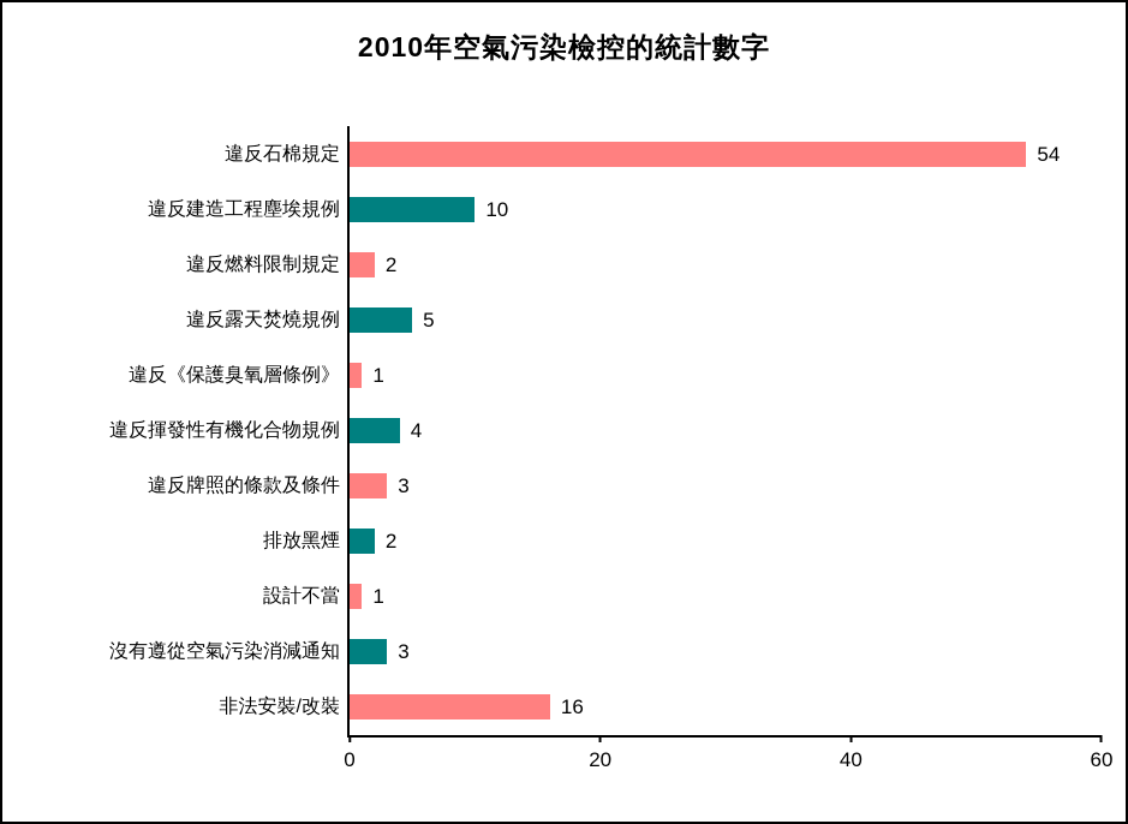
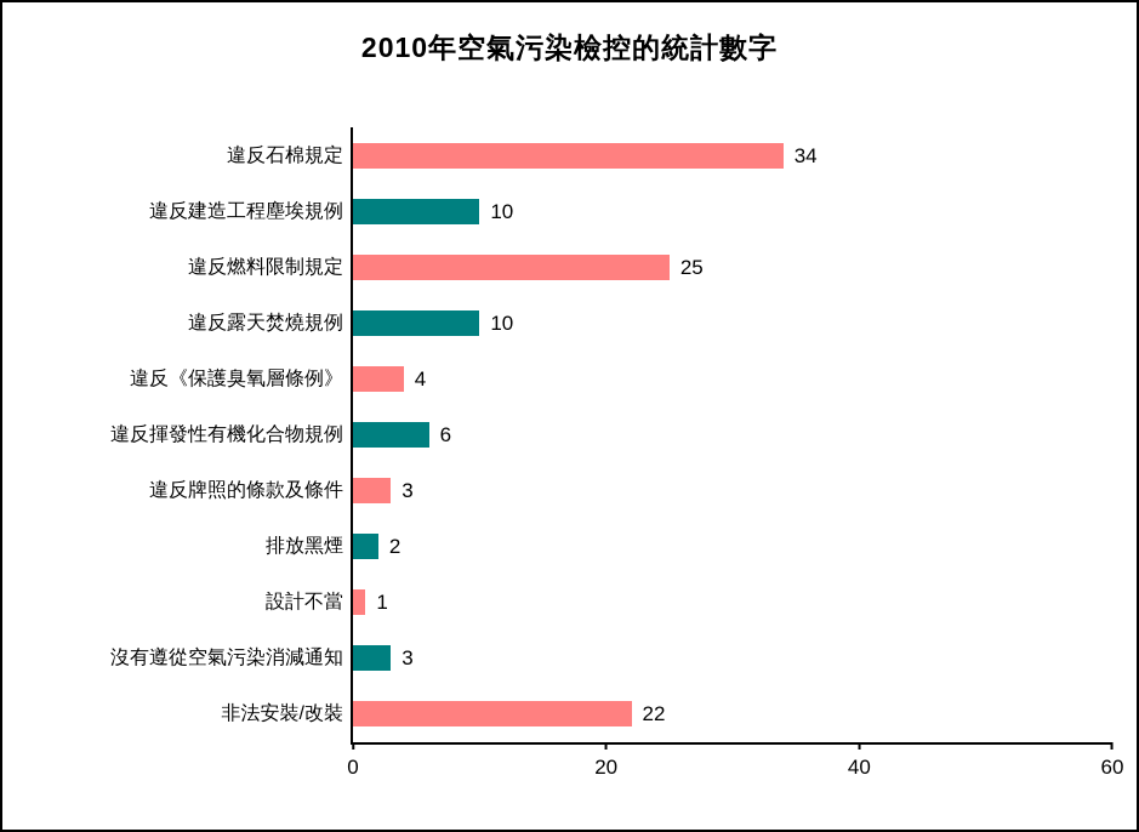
違反石棉規定: 54 -> 34
違反燃料限制規定: 2 -> 25
違反露天焚燒規例: 5 -> 10
違反《保護臭氧層條例》: 1 -> 4
違反揮發性有機化合物規例: 4 -> 6
非法安裝/改裝: 16 -> 22
